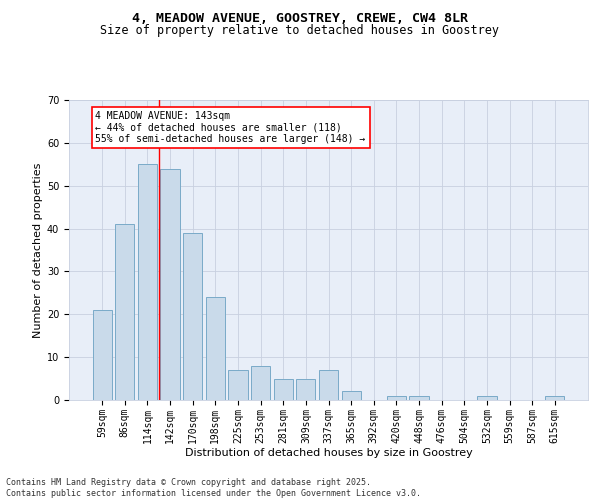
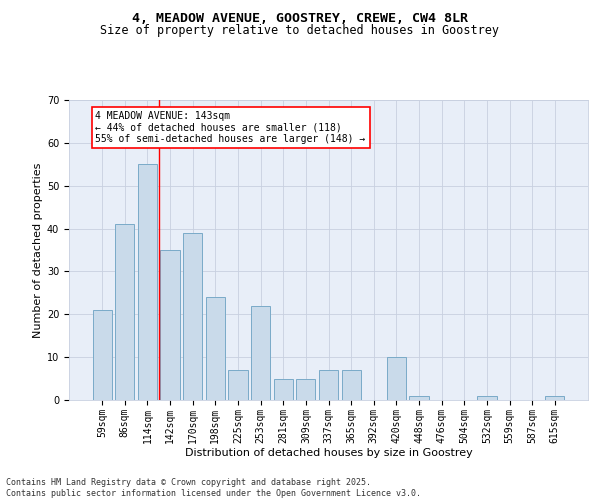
142sqm: 54 -> 35
253sqm: 8 -> 22
365sqm: 2 -> 7
420sqm: 1 -> 10
